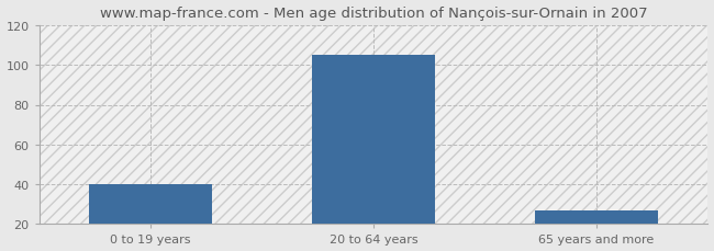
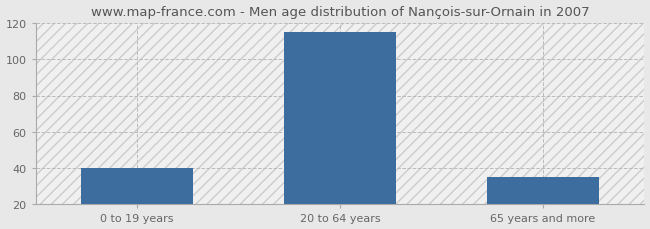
20 to 64 years: 105 -> 115
65 years and more: 27 -> 35
